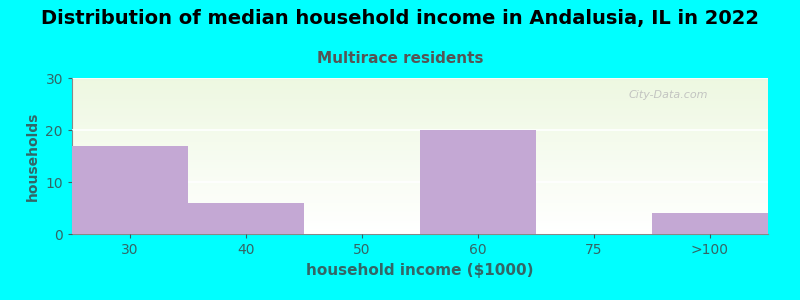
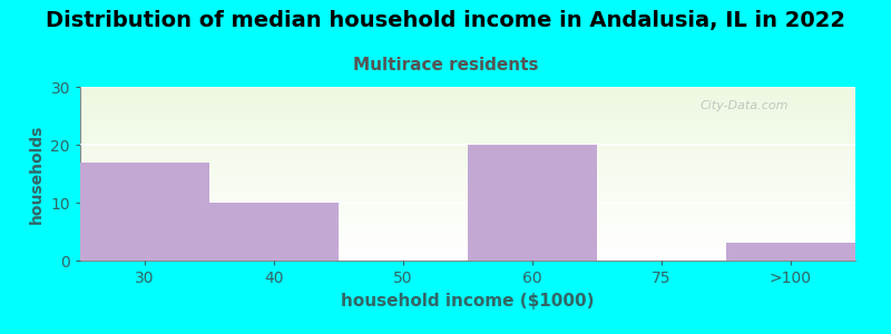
40: 6 -> 10
>100: 4 -> 3
